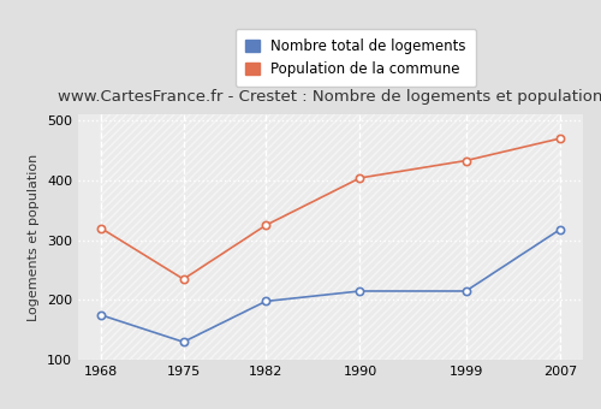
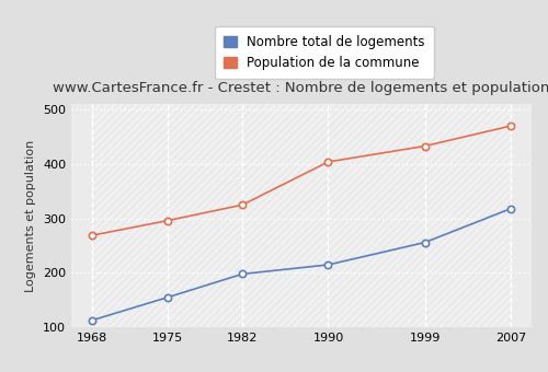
Nombre total de logements/1968: 175 -> 113
Population de la commune/1968: 320 -> 269
Nombre total de logements/1975: 130 -> 155
Population de la commune/1975: 235 -> 296
Nombre total de logements/1999: 215 -> 256
